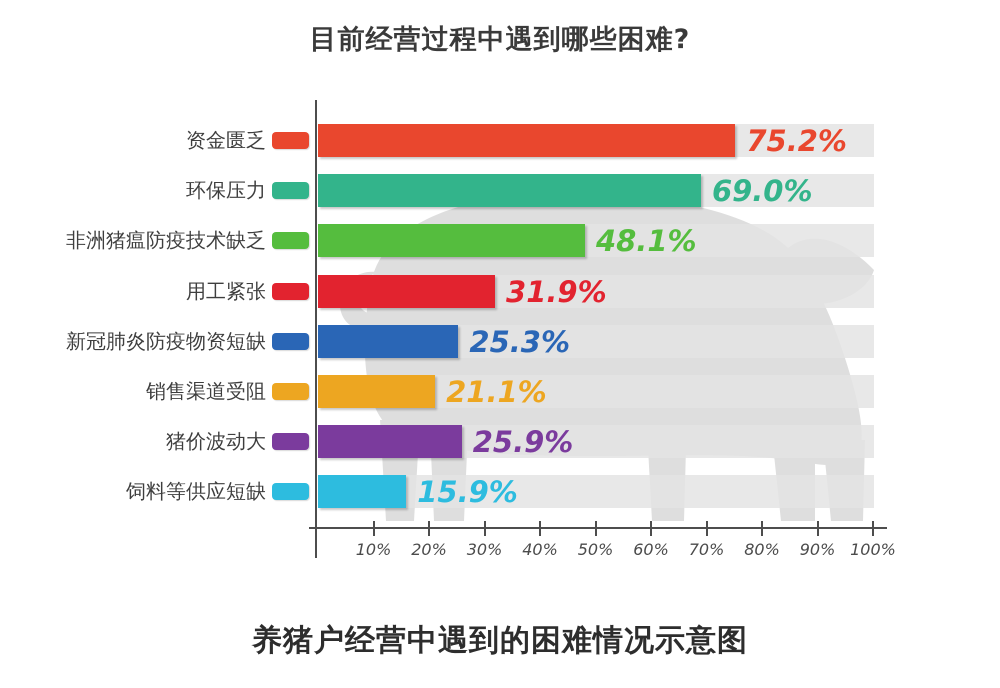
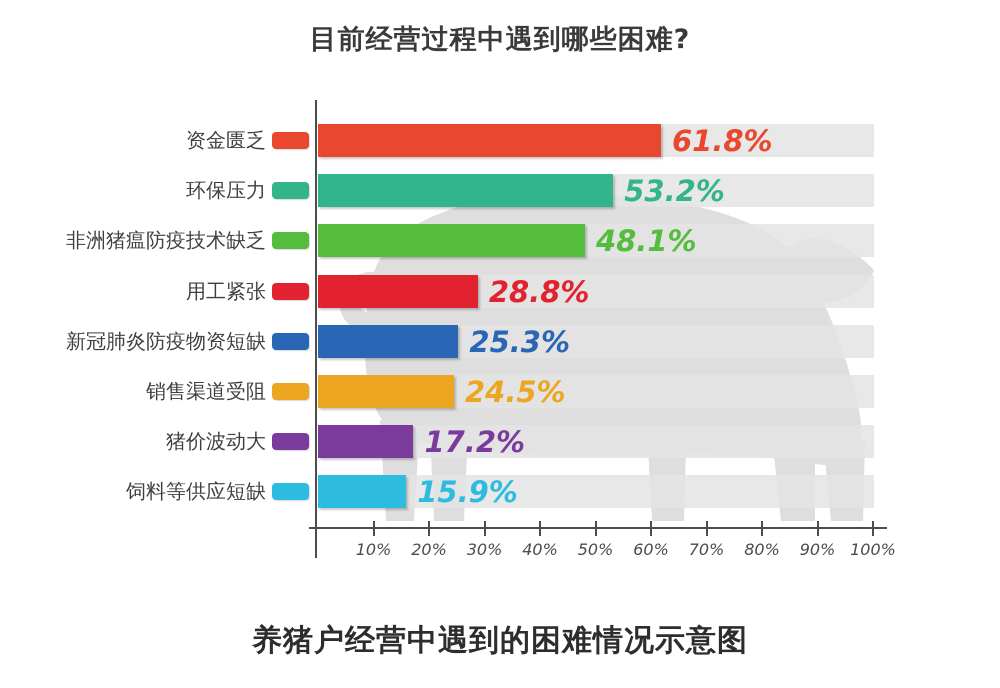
资金匮乏: 75.2% -> 61.8%
环保压力: 69.0% -> 53.2%
用工紧张: 31.9% -> 28.8%
销售渠道受阻: 21.1% -> 24.5%
猪价波动大: 25.9% -> 17.2%
